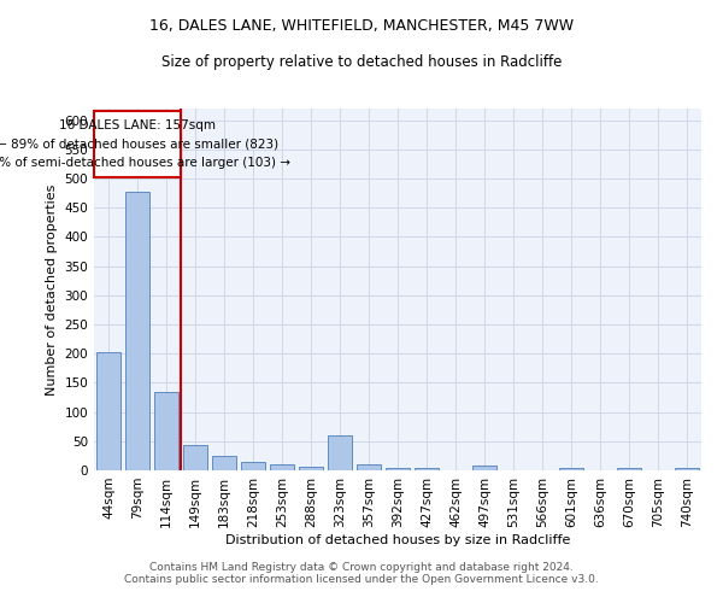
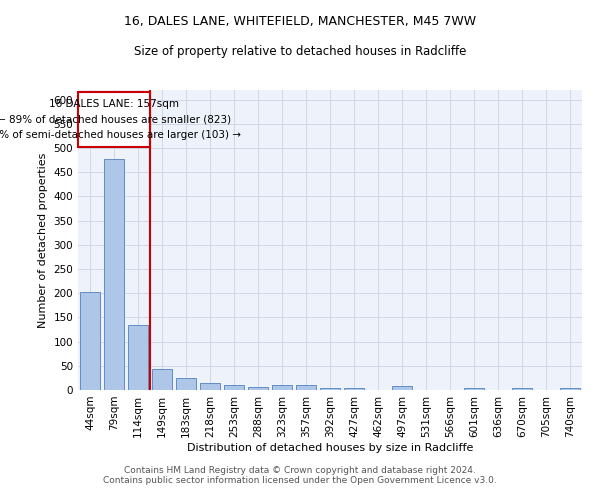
323sqm: 60 -> 10
